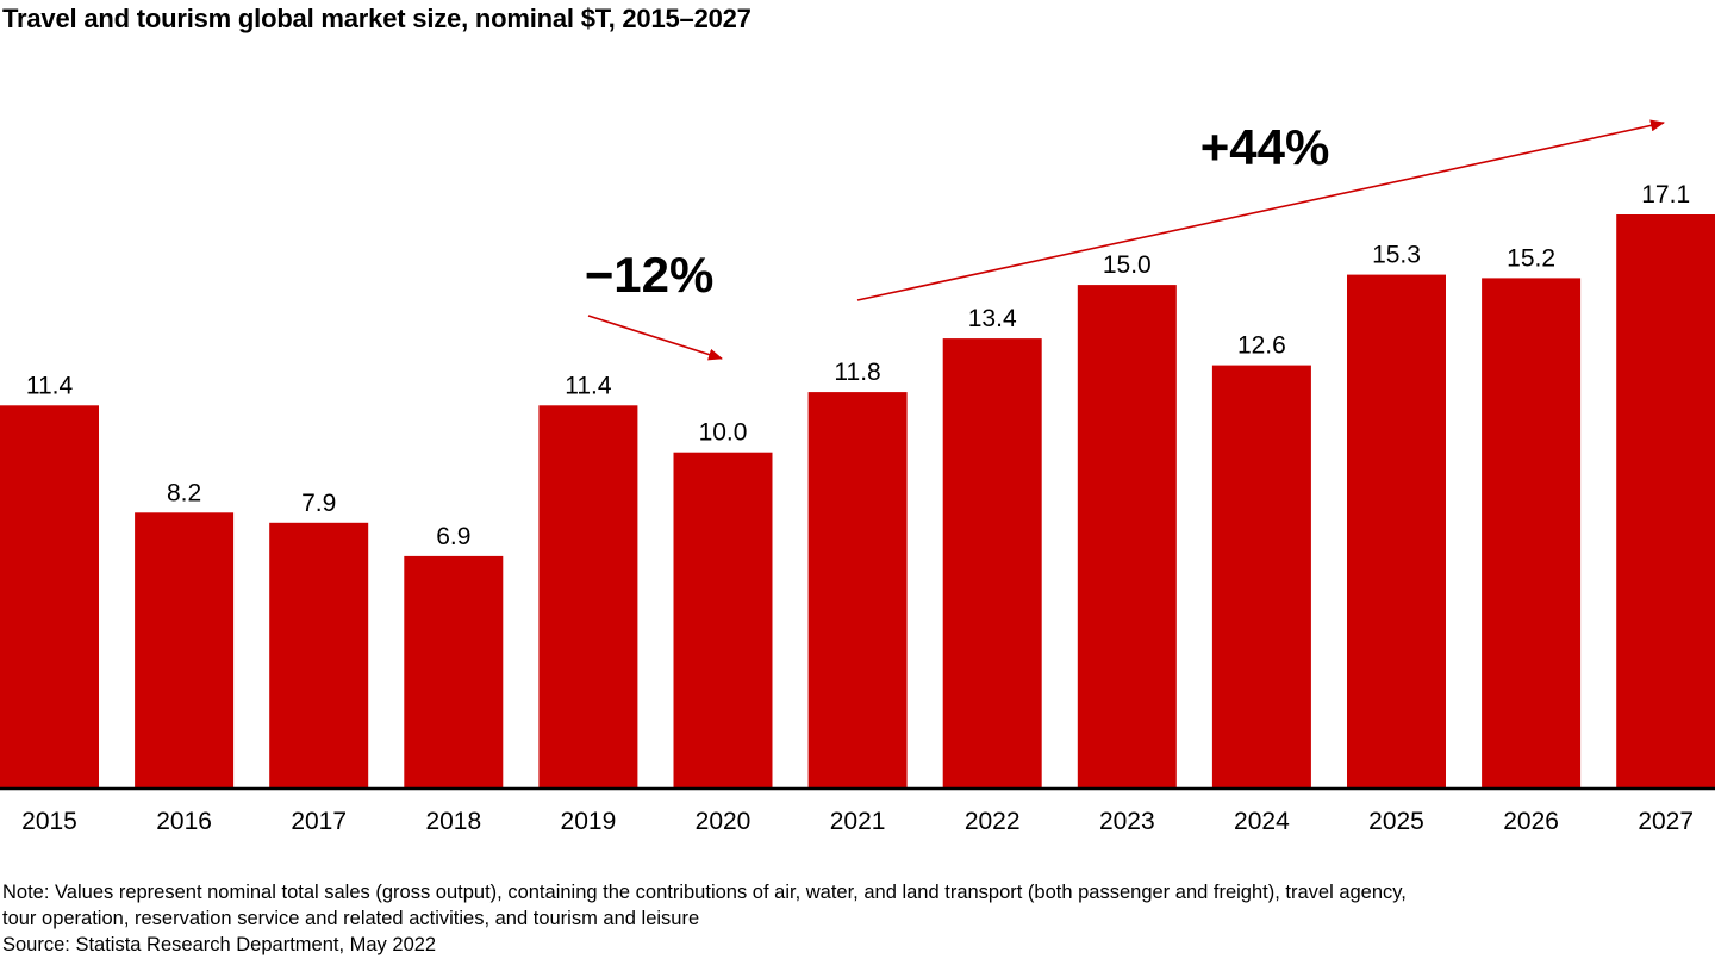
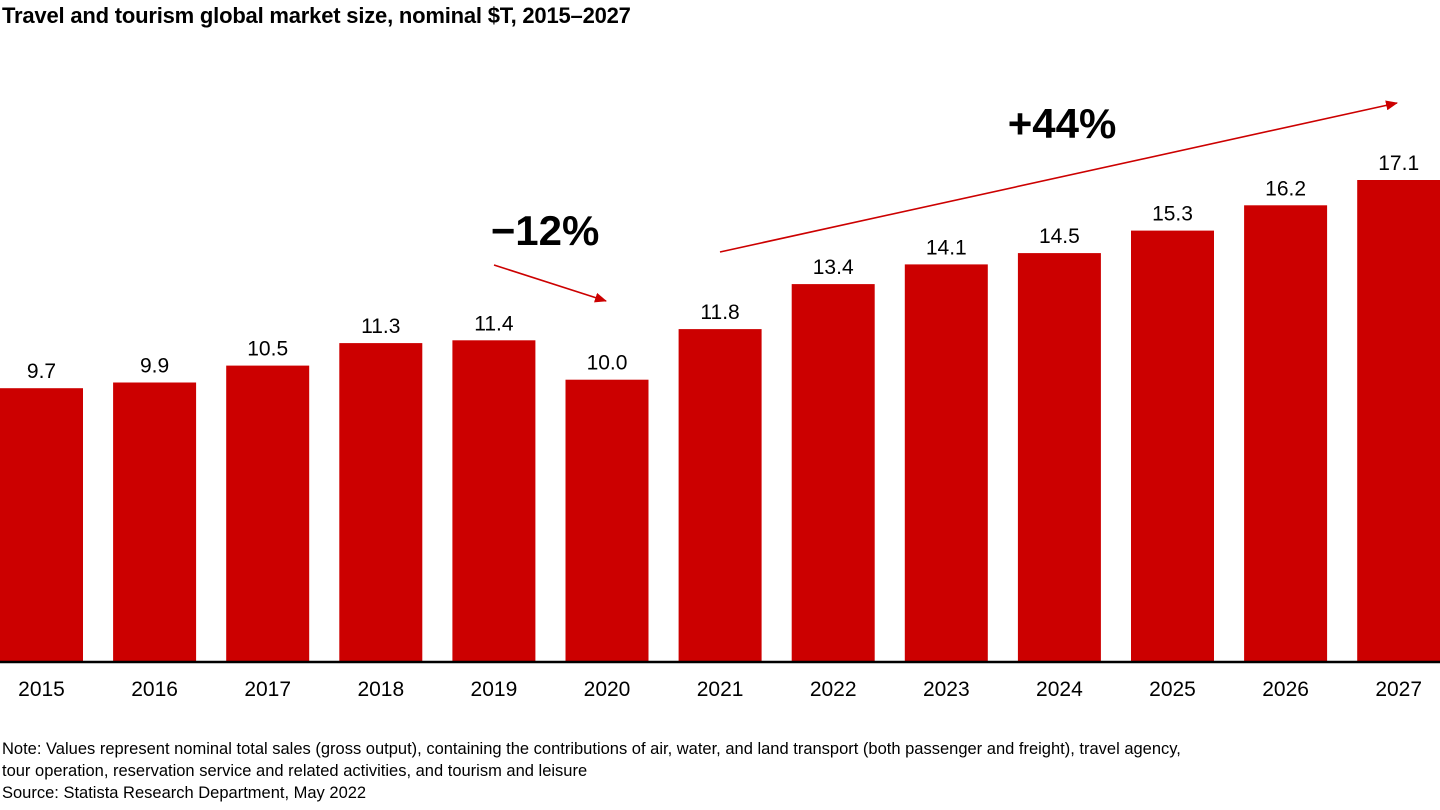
2015: 11.4 -> 9.7
2016: 8.2 -> 9.9
2017: 7.9 -> 10.5
2018: 6.9 -> 11.3
2023: 15.0 -> 14.1
2024: 12.6 -> 14.5
2026: 15.2 -> 16.2
